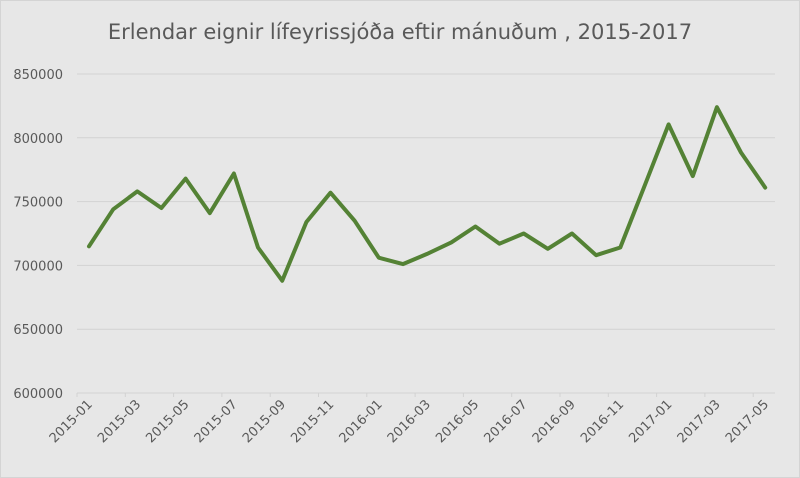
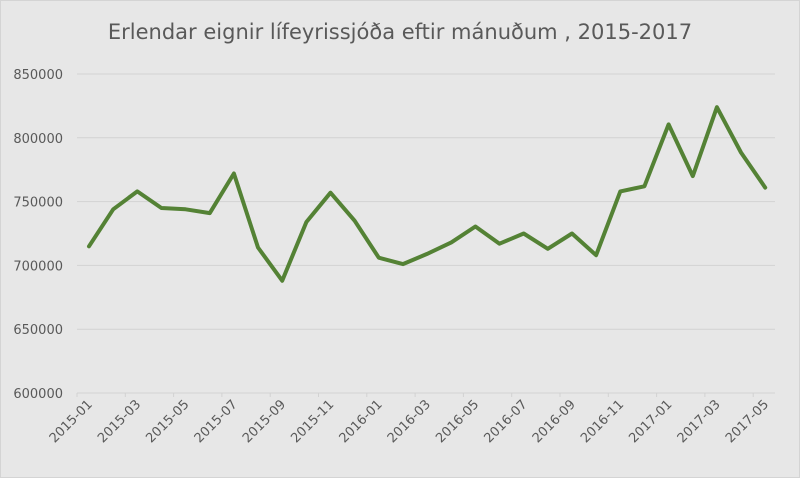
2015-05: 768000 -> 744000
2016-11: 714000 -> 758000
